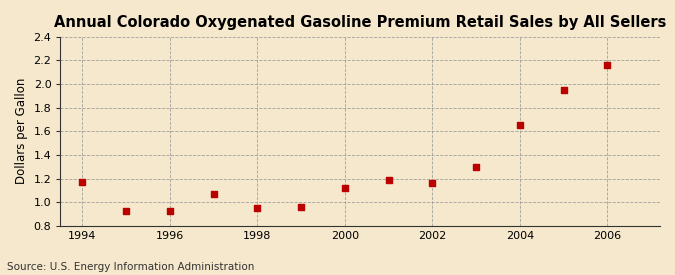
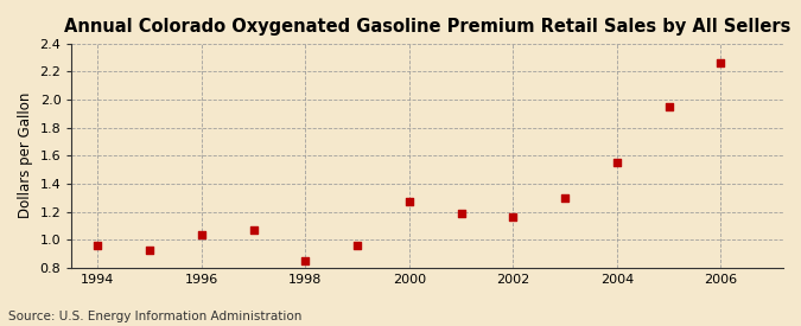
1994: 1.17 -> 0.96
1996: 0.93 -> 1.04
1998: 0.95 -> 0.85
2000: 1.12 -> 1.27
2004: 1.65 -> 1.55
2006: 2.16 -> 2.26
